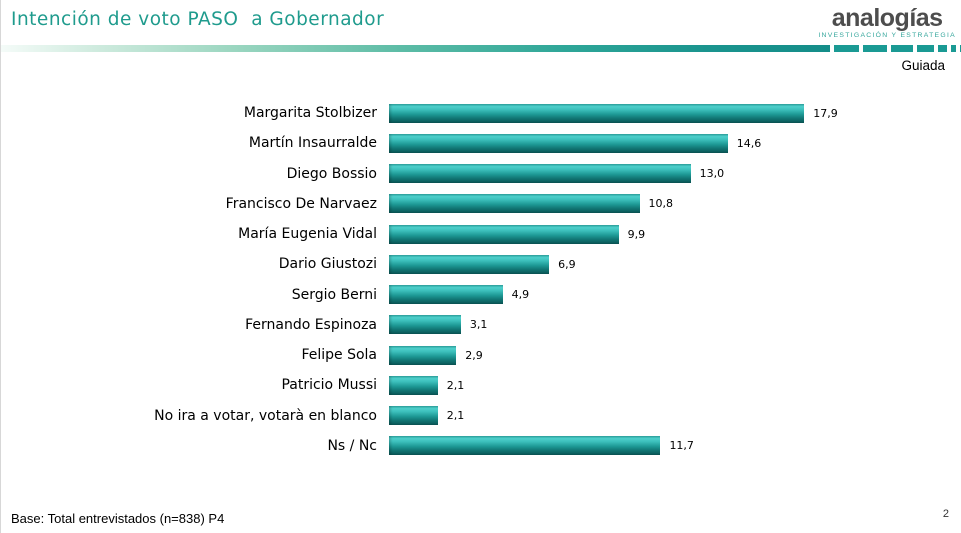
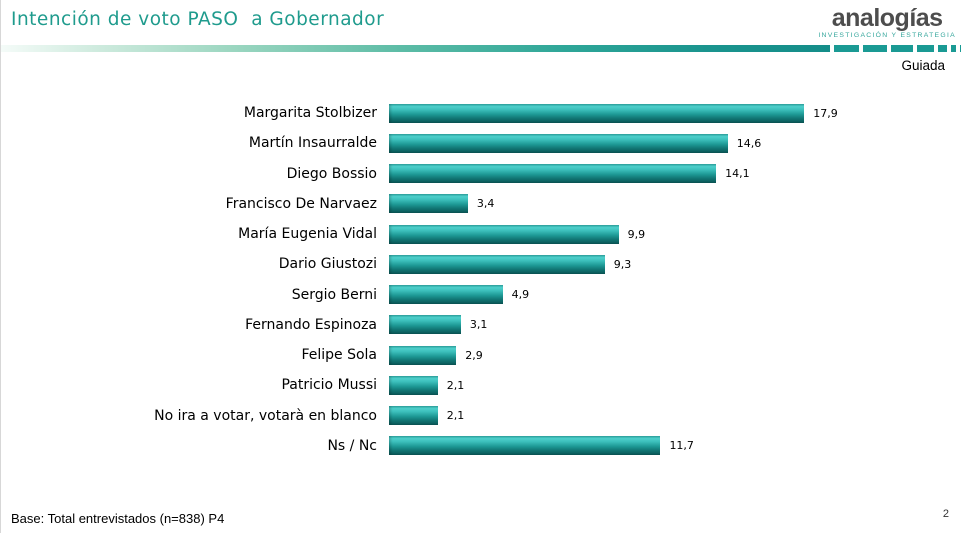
Diego Bossio: 13,0 -> 14,1
Francisco De Narvaez: 10,8 -> 3,4
Dario Giustozi: 6,9 -> 9,3
